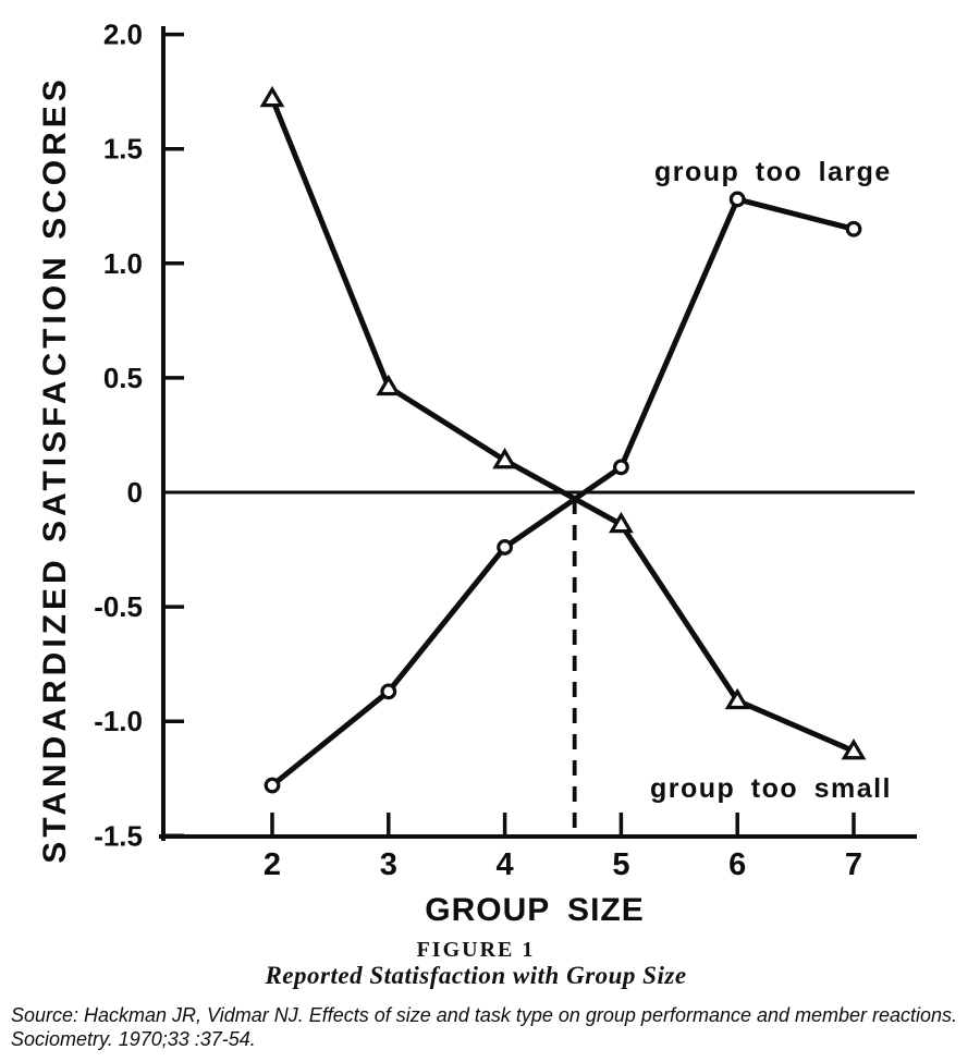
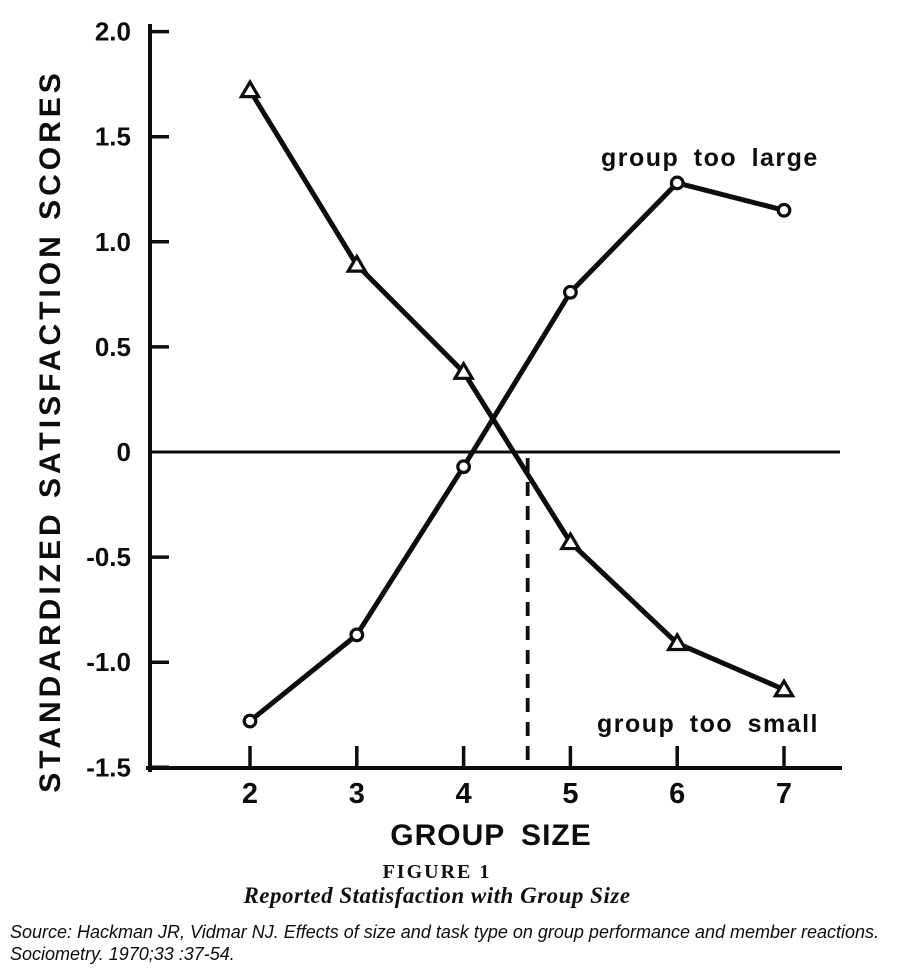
group too small/3: 0.46 -> 0.89
group too small/4: 0.14 -> 0.38
group too large/4: -0.24 -> -0.07
group too small/5: -0.14 -> -0.43
group too large/5: 0.11 -> 0.76
